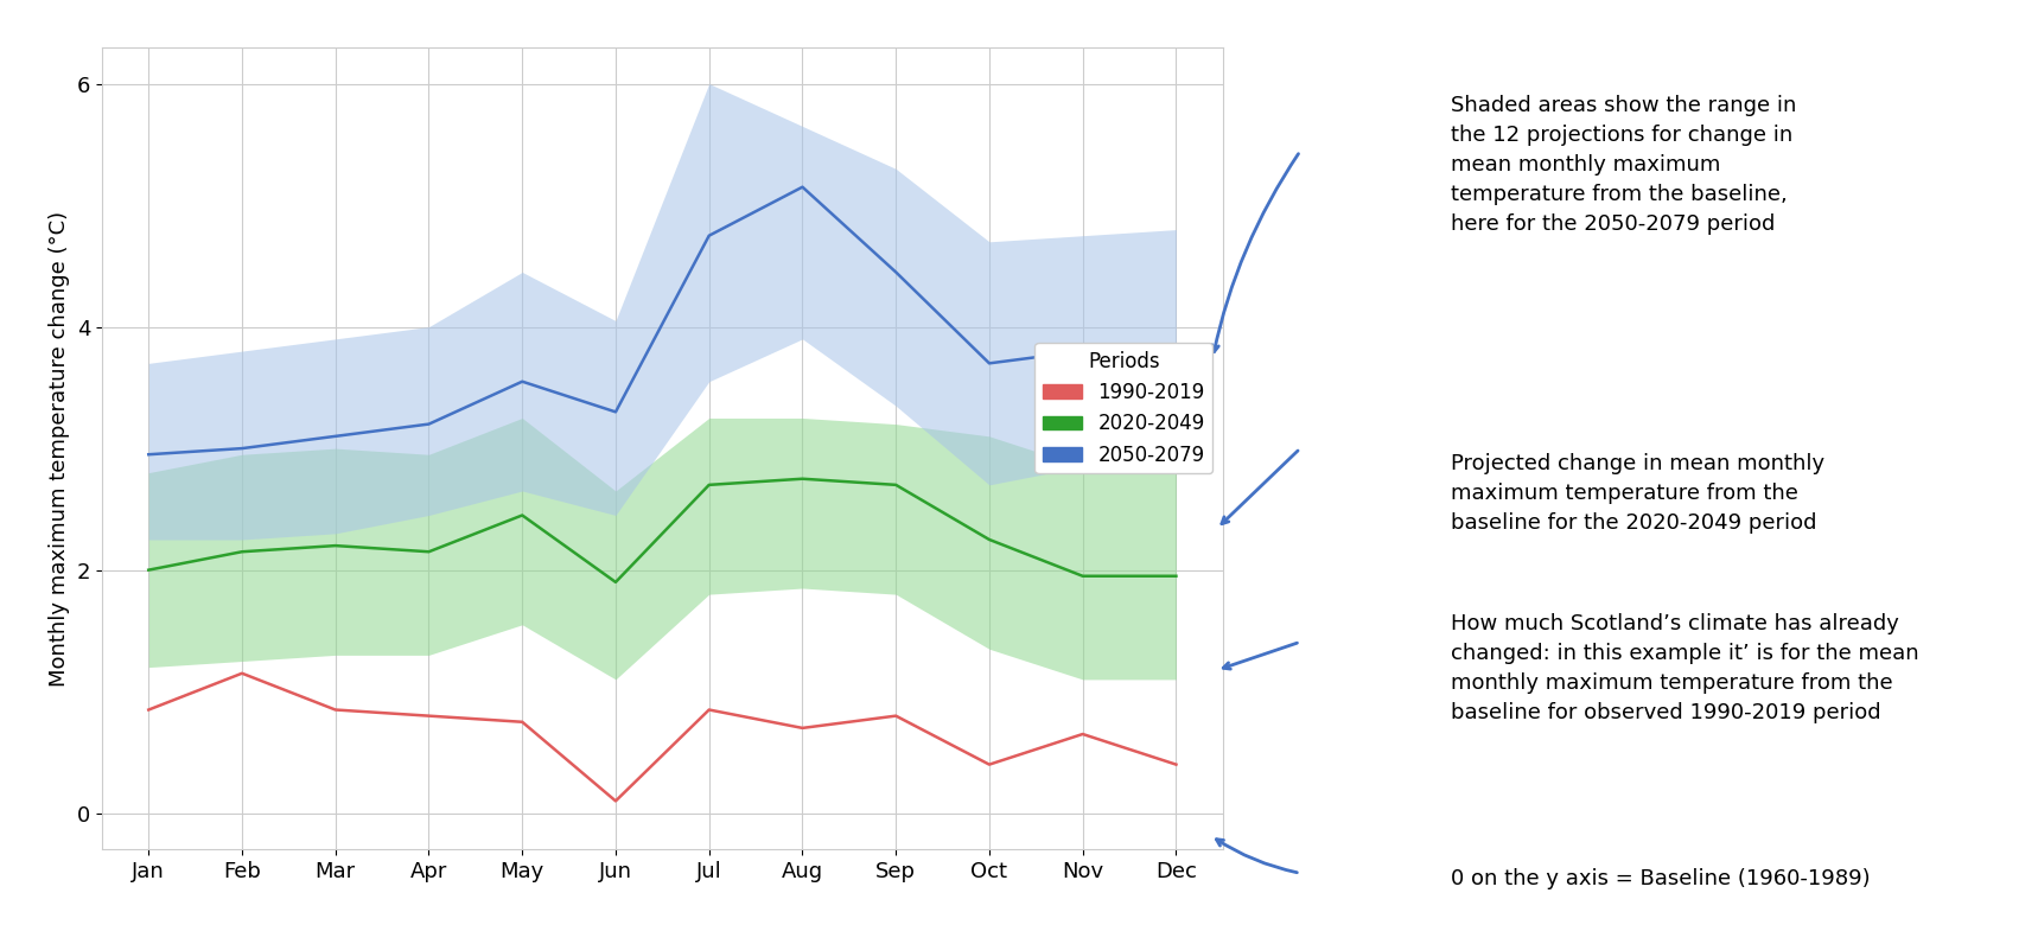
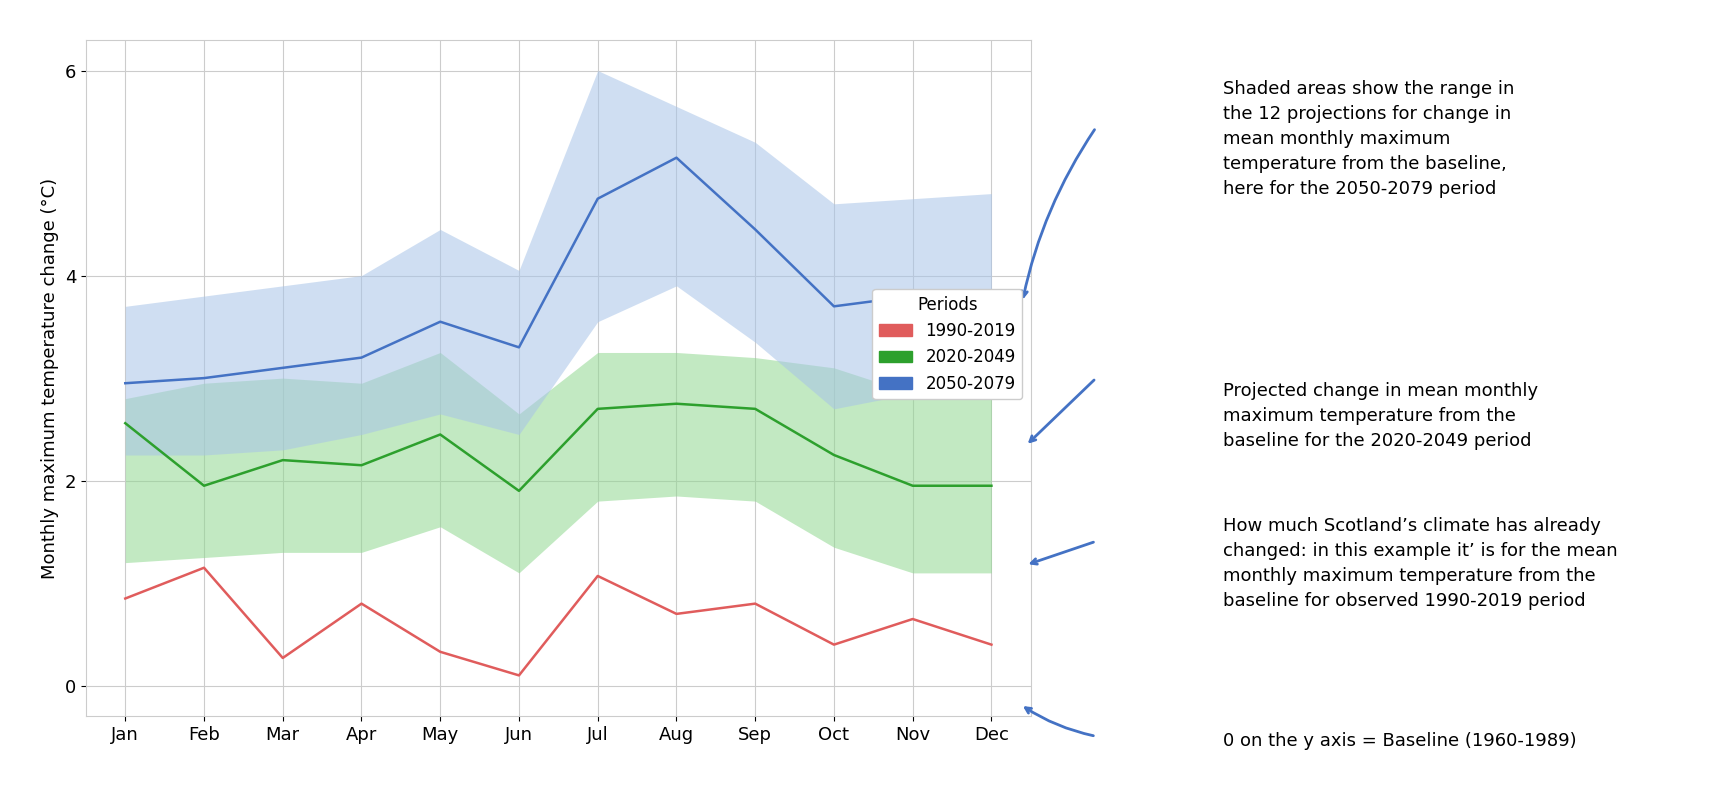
2020-2049/Jan: 2.00 -> 2.56
2020-2049/Feb: 2.15 -> 1.95
1990-2019/Mar: 0.85 -> 0.27
1990-2019/May: 0.75 -> 0.33
1990-2019/Jul: 0.85 -> 1.07
